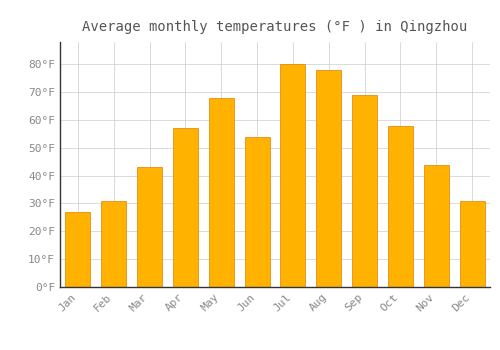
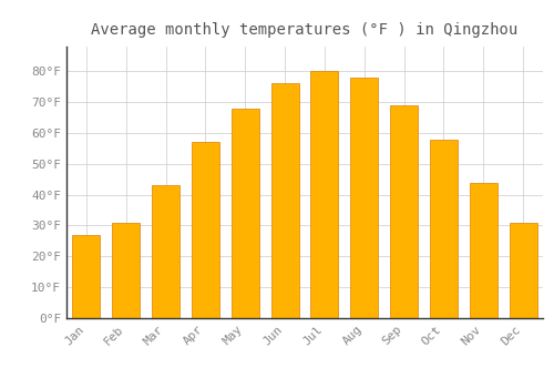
Jun: 54°F -> 76°F
